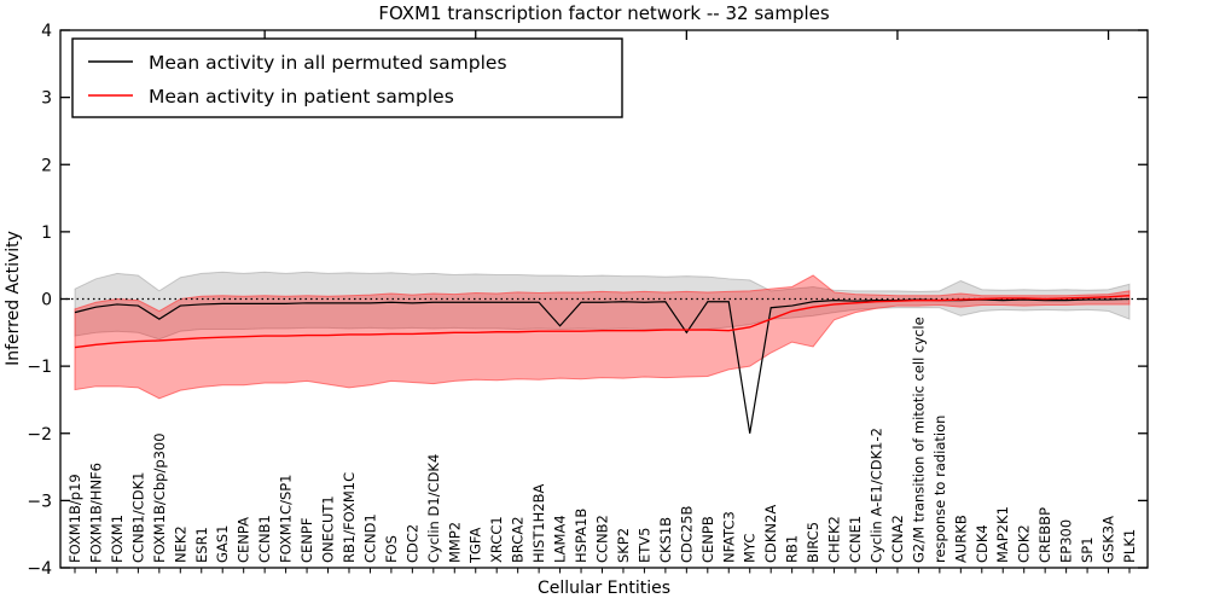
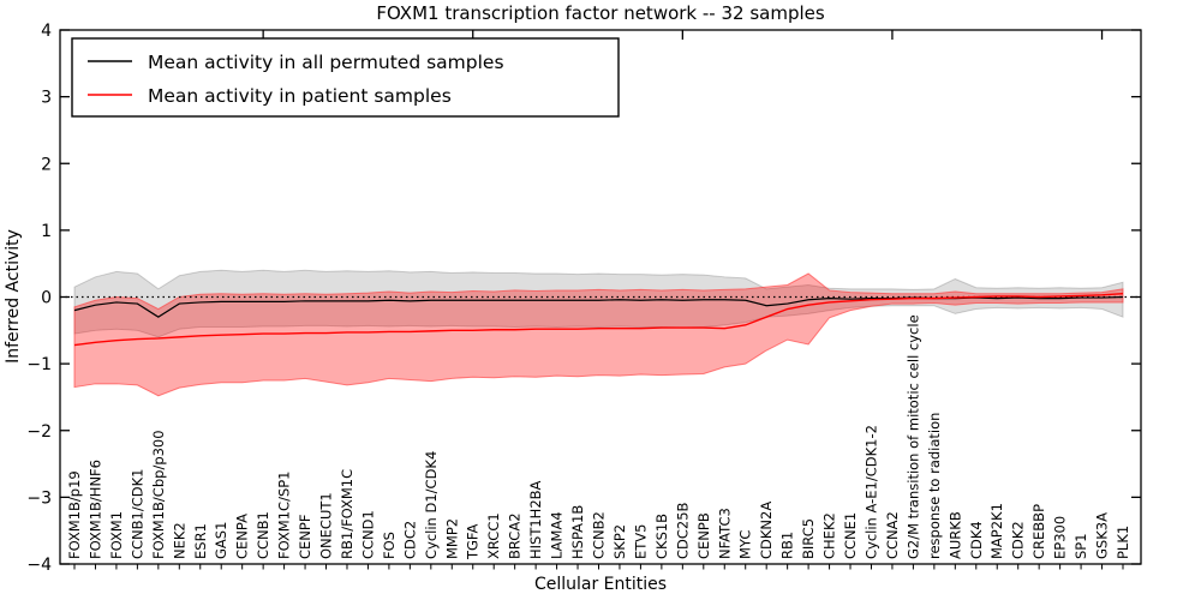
Mean activity in all permuted samples/LAMA4: -0.4 -> -0.1
Mean activity in all permuted samples/CDC25B: -0.5 -> -0.1
Mean activity in all permuted samples/MYC: -2.0 -> -0.1
